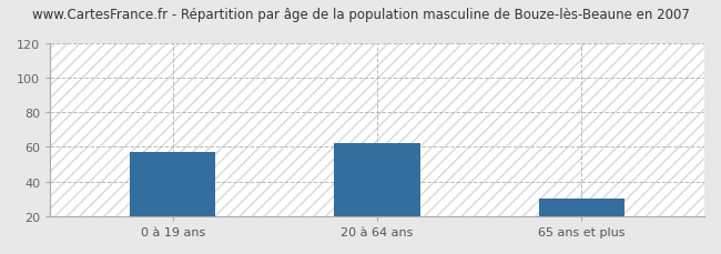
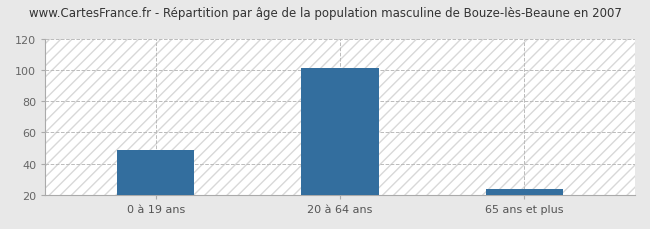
0 à 19 ans: 57 -> 49
20 à 64 ans: 62 -> 101
65 ans et plus: 30 -> 24
